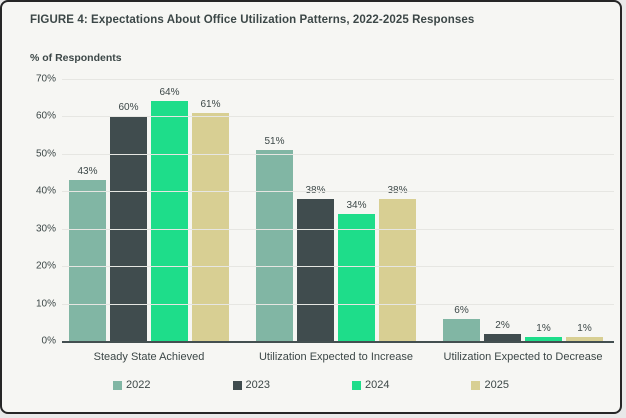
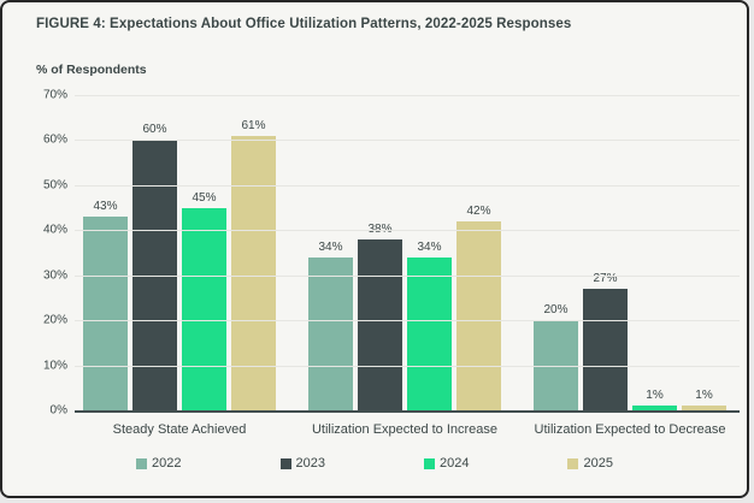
2024/Steady State Achieved: 64% -> 45%
2022/Utilization Expected to Increase: 51% -> 34%
2025/Utilization Expected to Increase: 38% -> 42%
2022/Utilization Expected to Decrease: 6% -> 20%
2023/Utilization Expected to Decrease: 2% -> 27%
